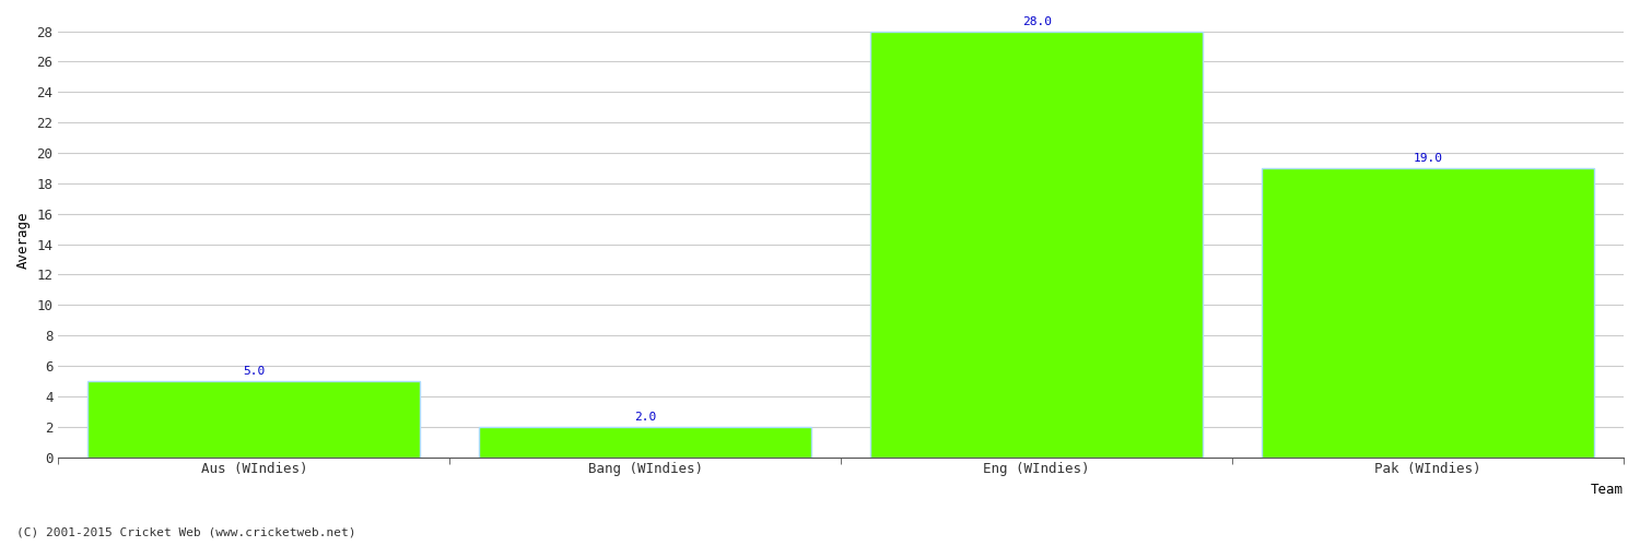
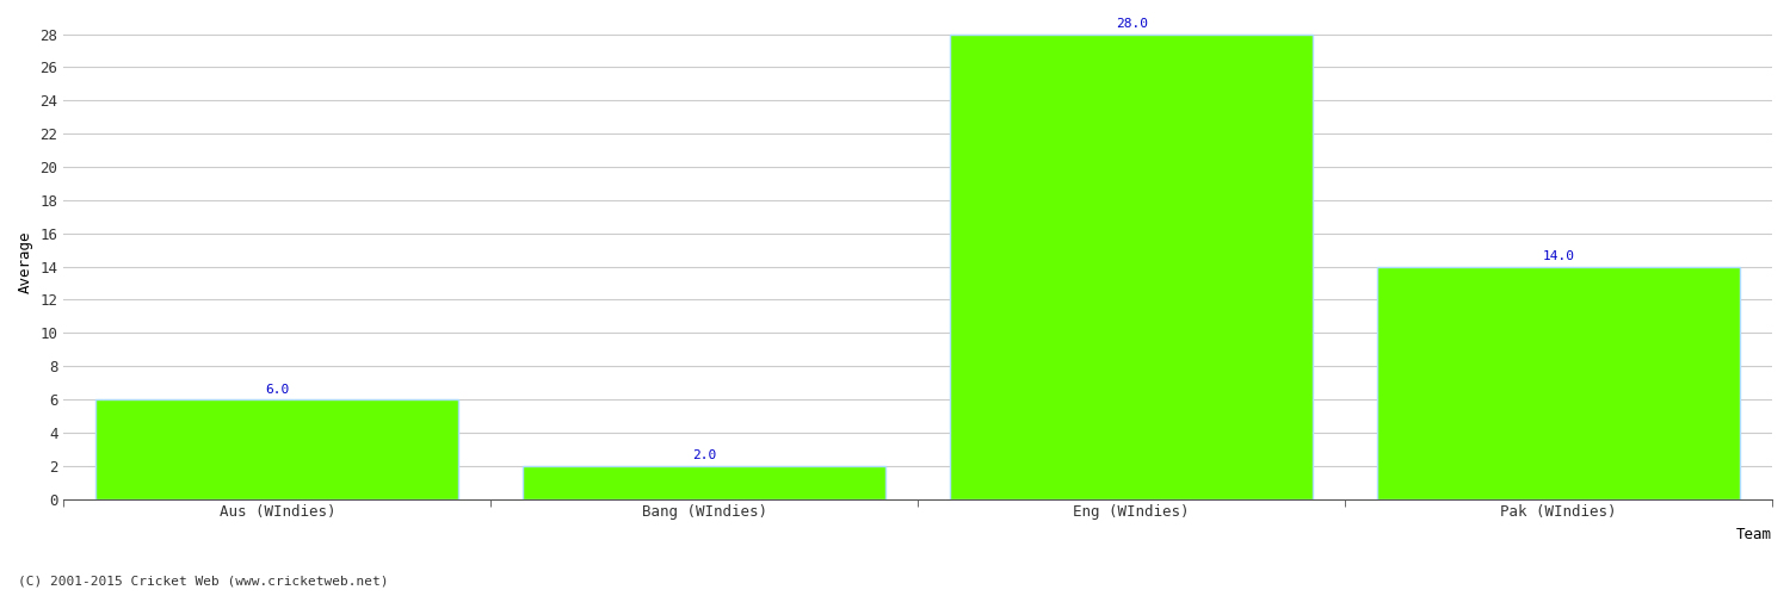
Aus (WIndies): 5.0 -> 6.0
Pak (WIndies): 19.0 -> 14.0
